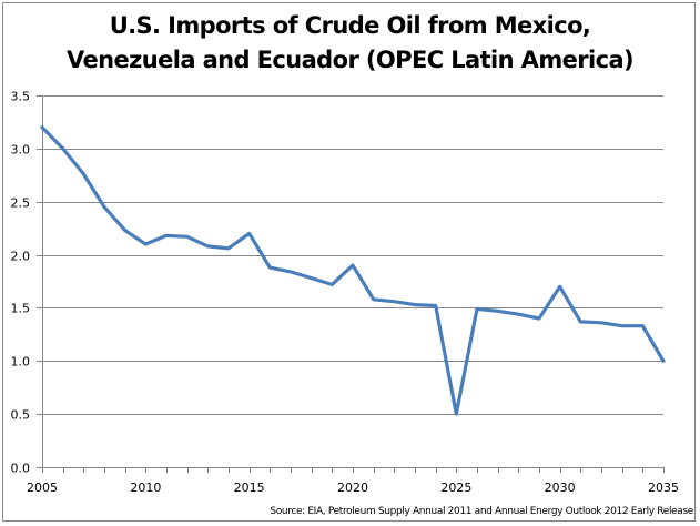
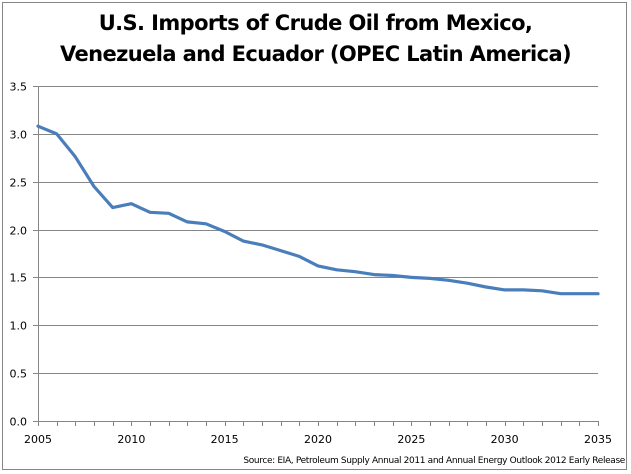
2005: 3.2 -> 3.1
2010: 2.1 -> 2.3
2015: 2.2 -> 2.0
2020: 1.9 -> 1.6
2025: 0.5 -> 1.5
2030: 1.7 -> 1.4
2035: 1.0 -> 1.3
